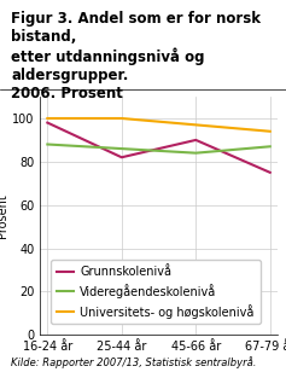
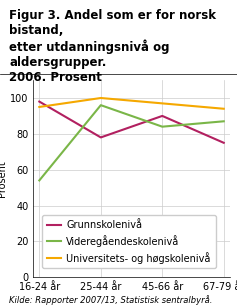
Videregåendeskolenivå/16-24 år: 88 -> 54
Universitets- og høgskolenivå/16-24 år: 100 -> 95
Grunnskolenivå/25-44 år: 82 -> 78
Videregåendeskolenivå/25-44 år: 86 -> 96
